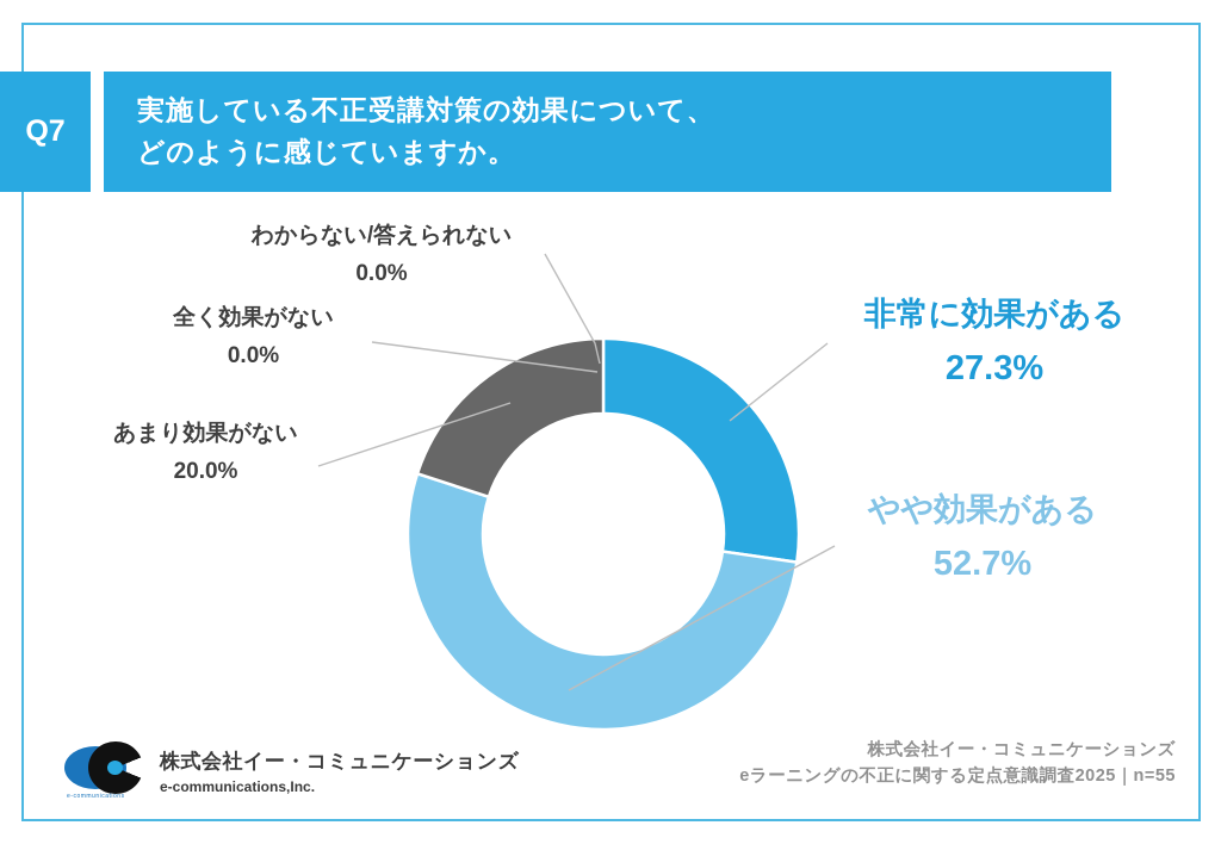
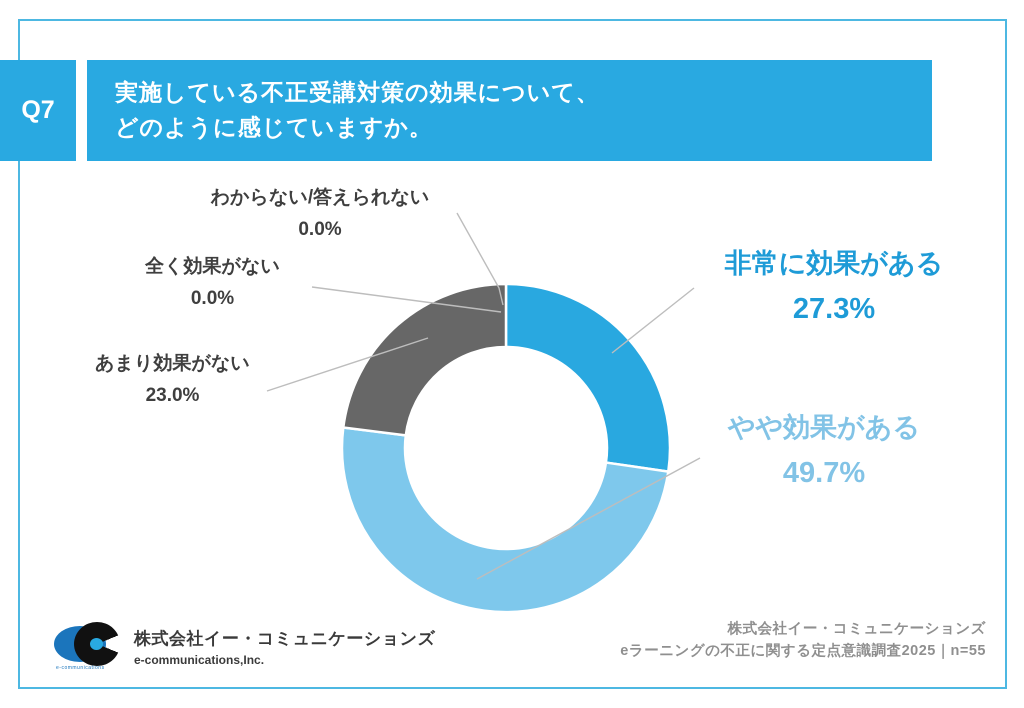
やや効果がある: 52.7% -> 49.7%
あまり効果がない: 20.0% -> 23.0%
